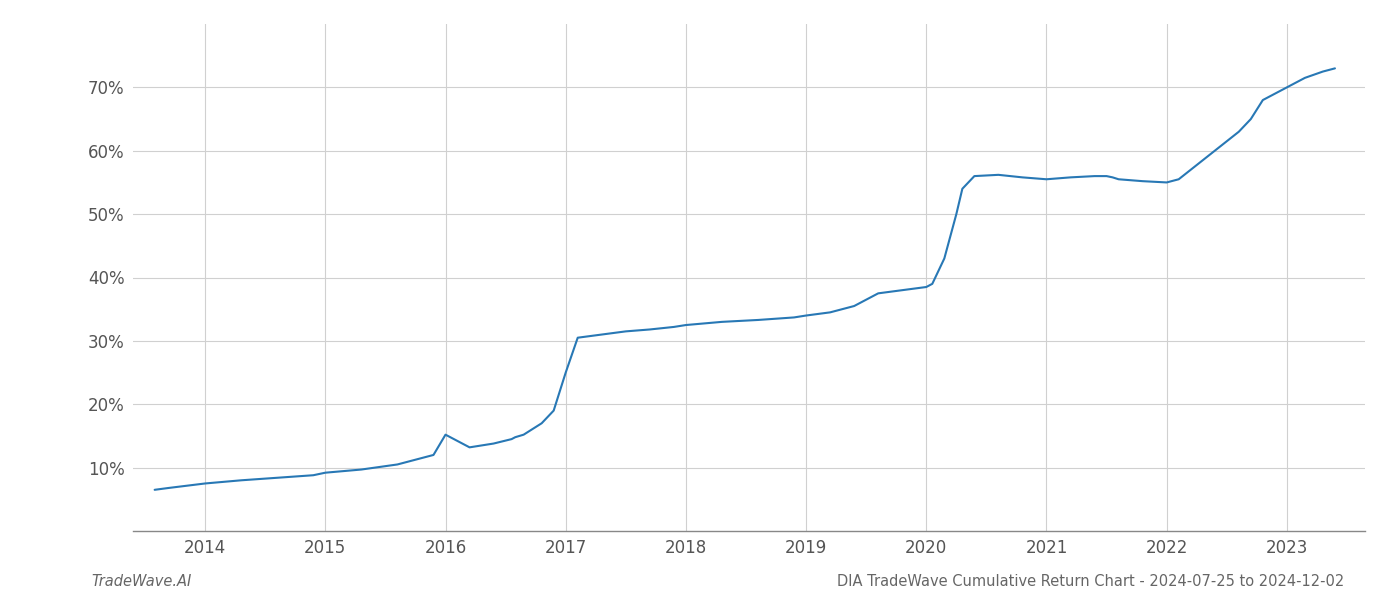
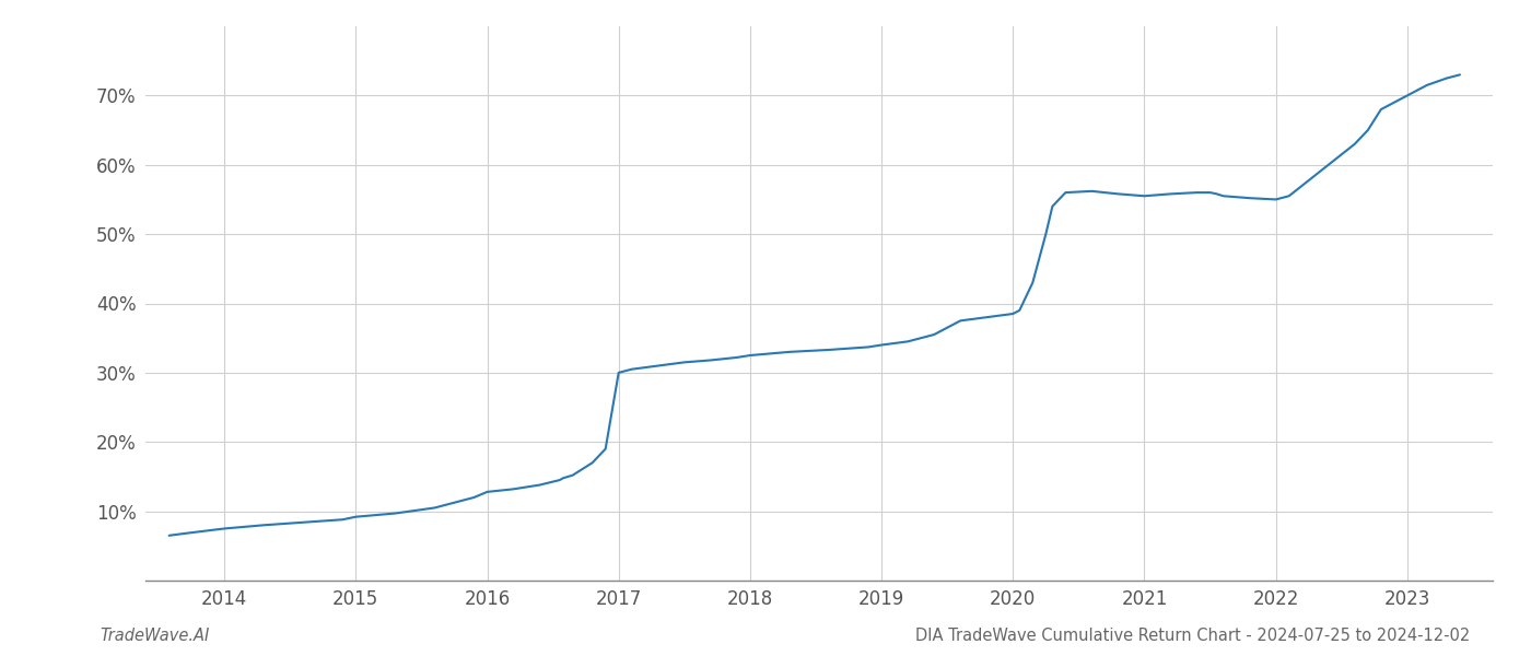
2016: 15.2% -> 12.8%
2017: 25.0% -> 30.0%
